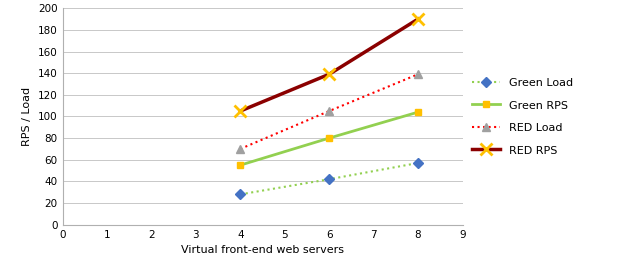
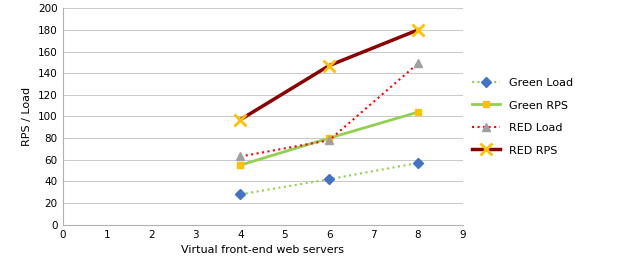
RED Load/4: 70 -> 63
RED RPS/4: 105 -> 97
RED Load/6: 105 -> 78
RED RPS/6: 139 -> 147
RED Load/8: 139 -> 149
RED RPS/8: 190 -> 180
